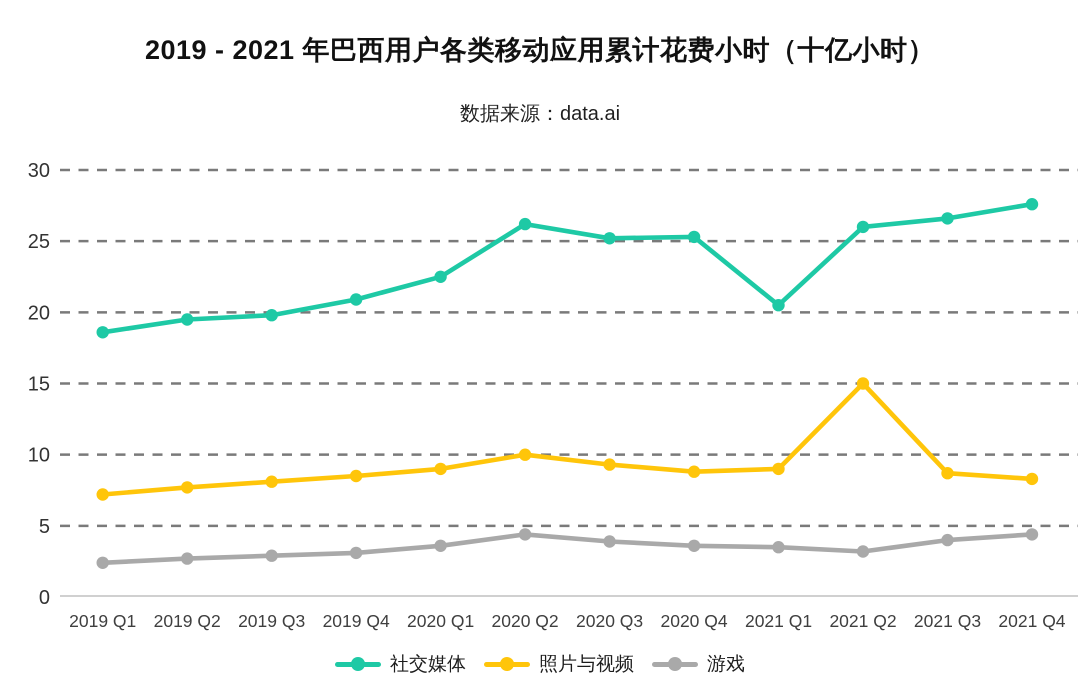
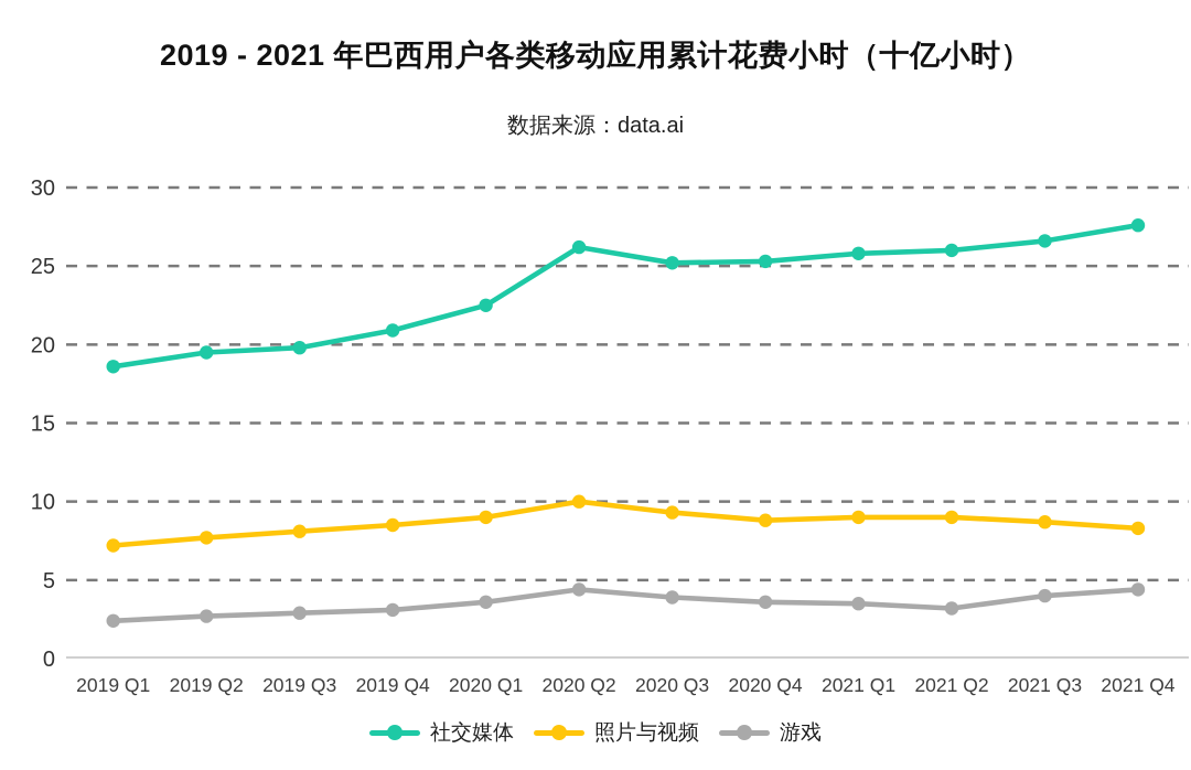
社交媒体/2021 Q1: 20.5 -> 25.8
照片与视频/2021 Q2: 15.0 -> 9.0
